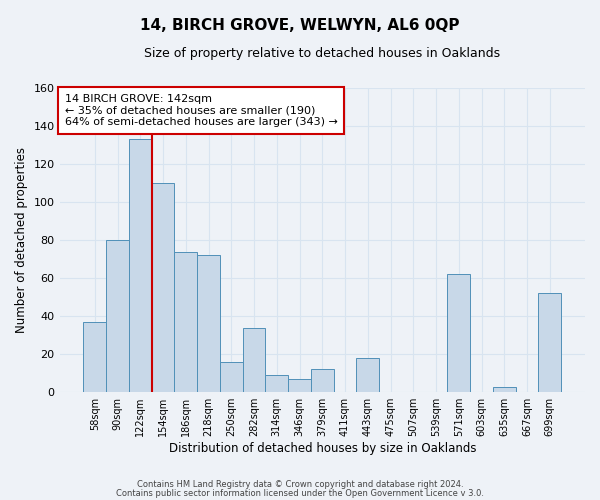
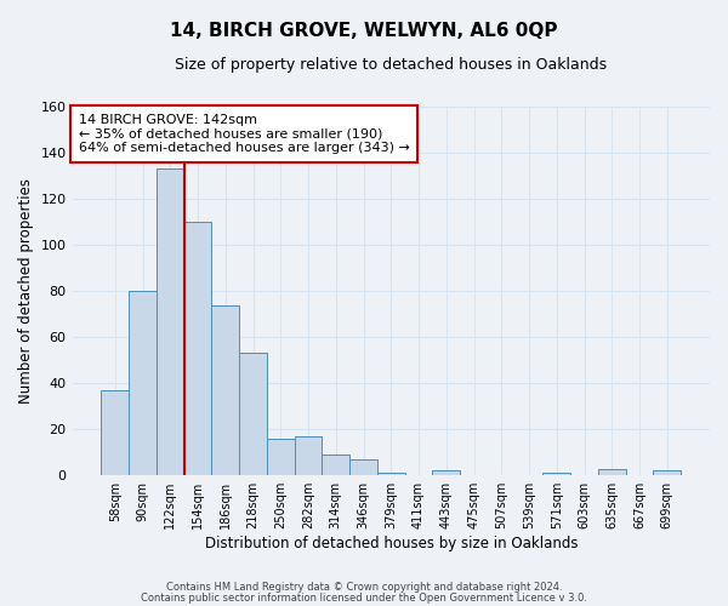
218sqm: 72 -> 53
282sqm: 34 -> 17
379sqm: 12 -> 1
443sqm: 18 -> 2
571sqm: 62 -> 1
699sqm: 52 -> 2
